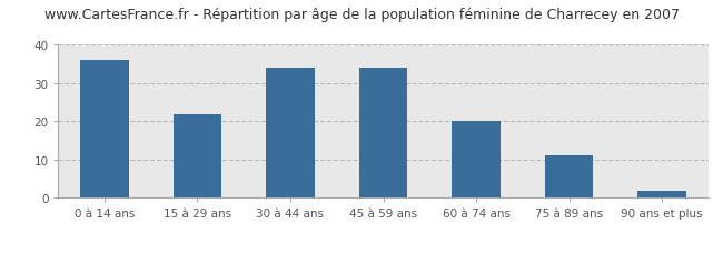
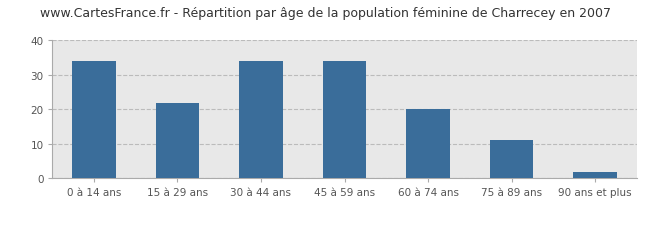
0 à 14 ans: 36 -> 34
